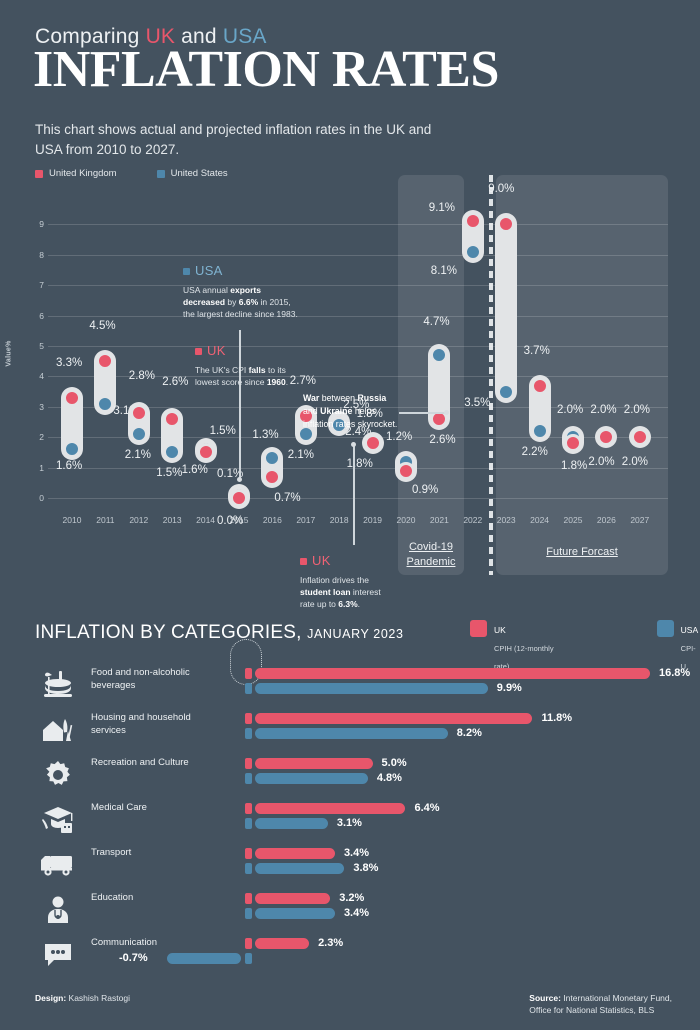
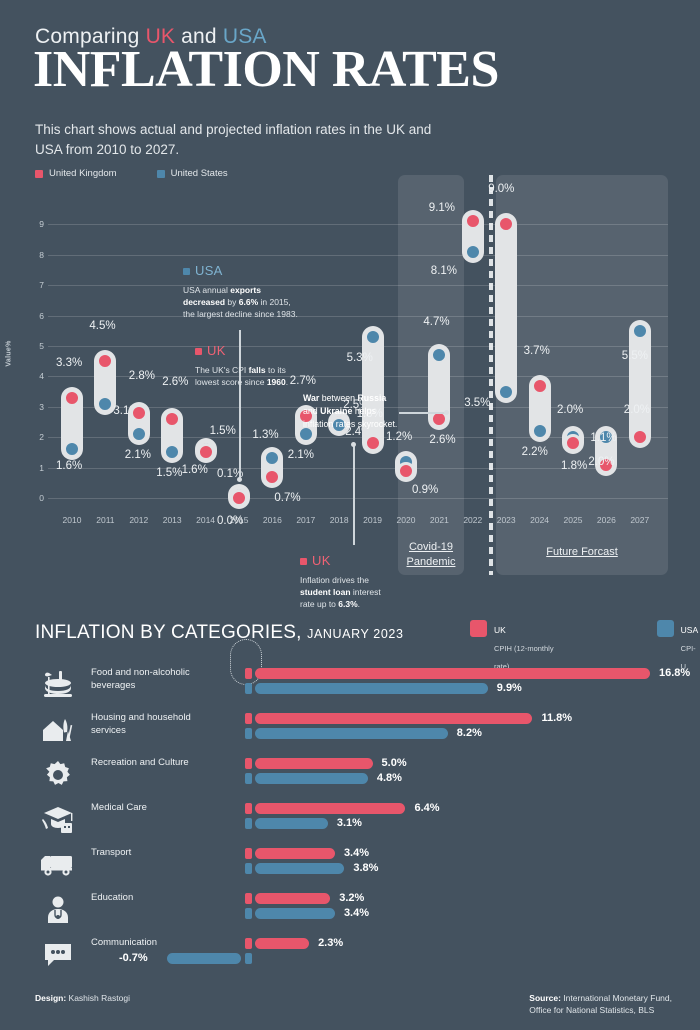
United States/2019: 1.8% -> 5.3%
United Kingdom/2026: 2.0% -> 1.1%
United States/2027: 2.0% -> 5.5%
